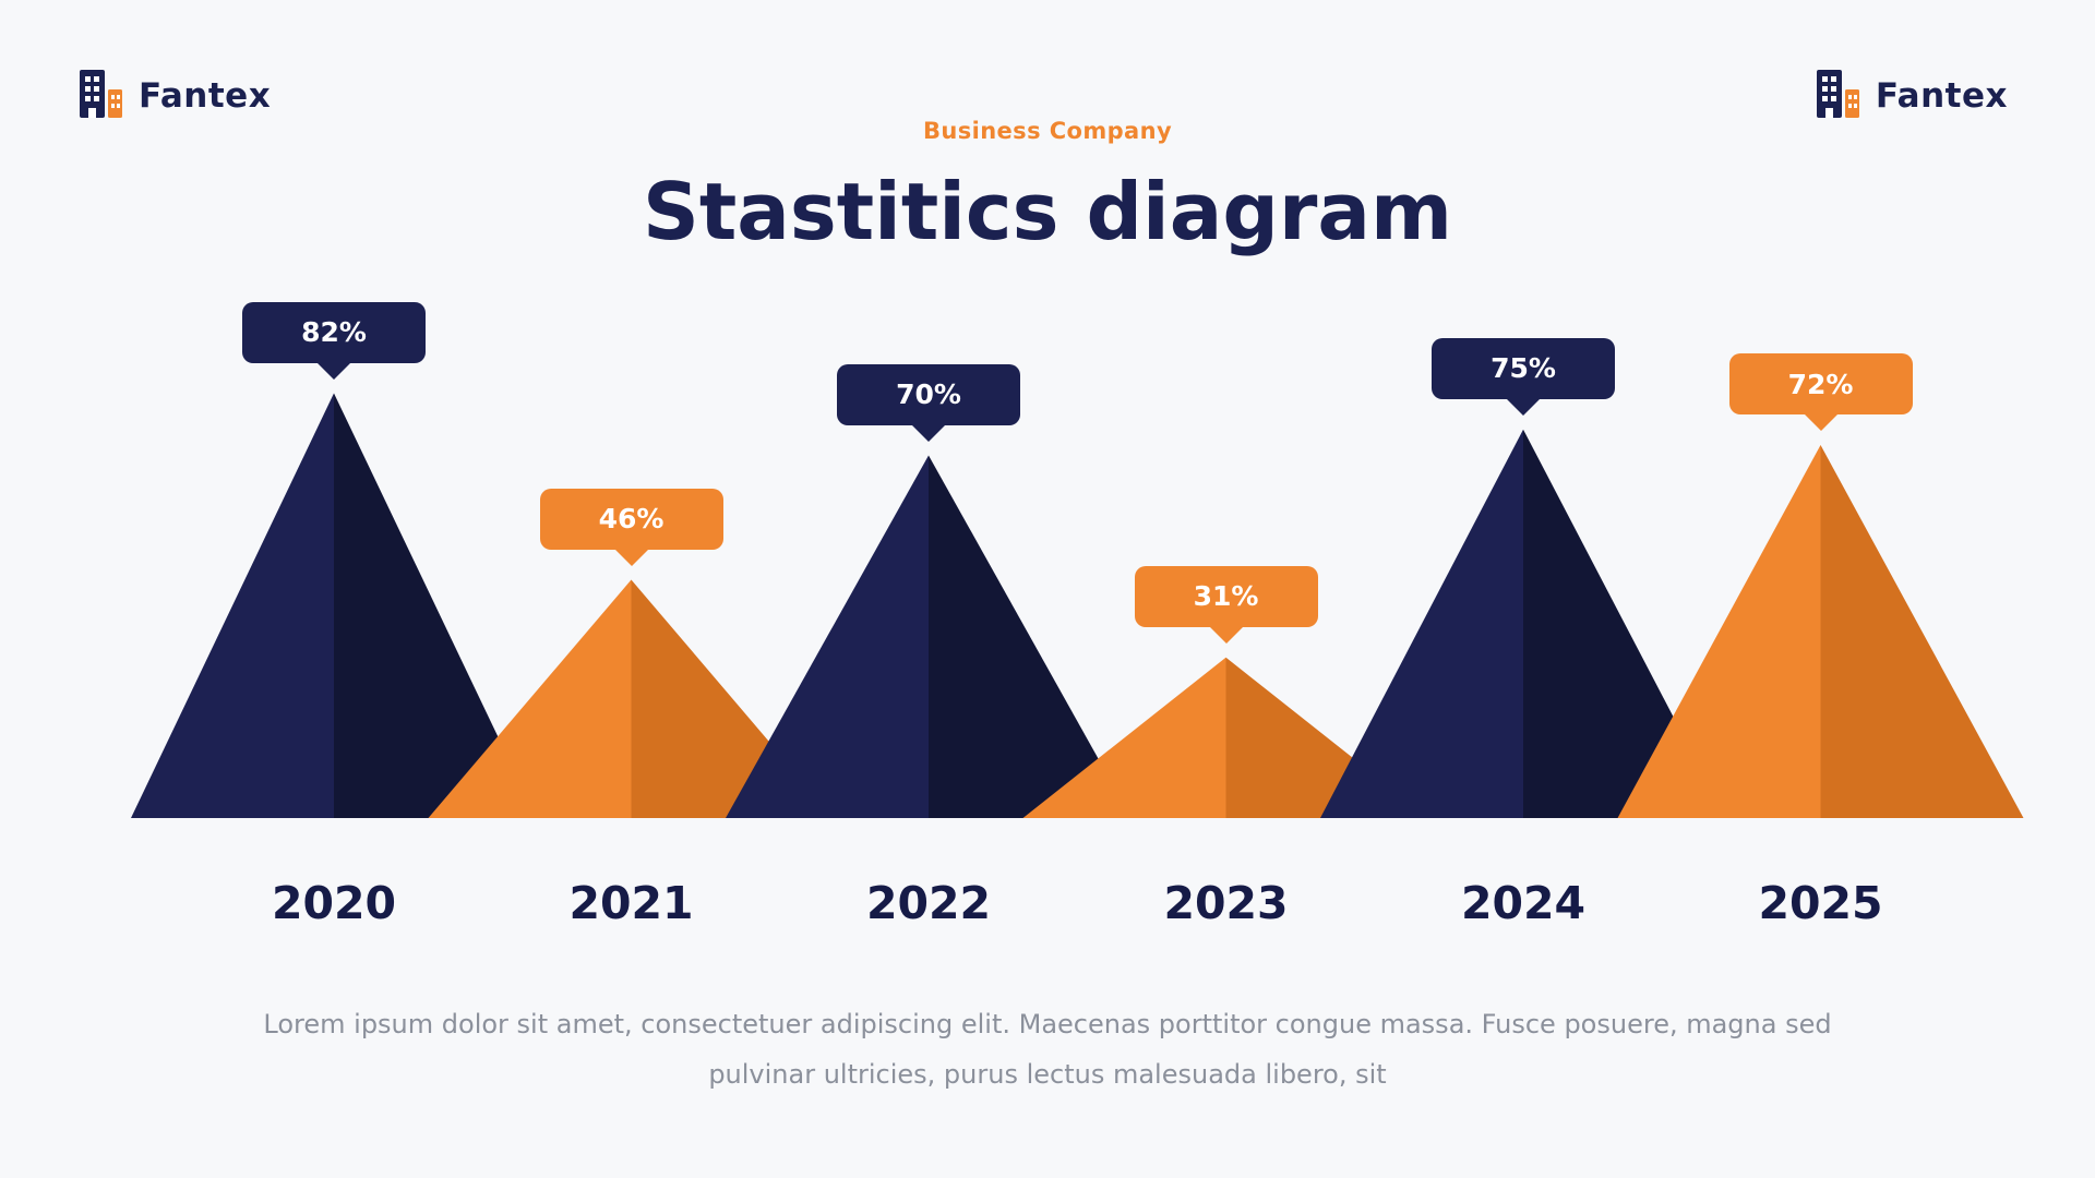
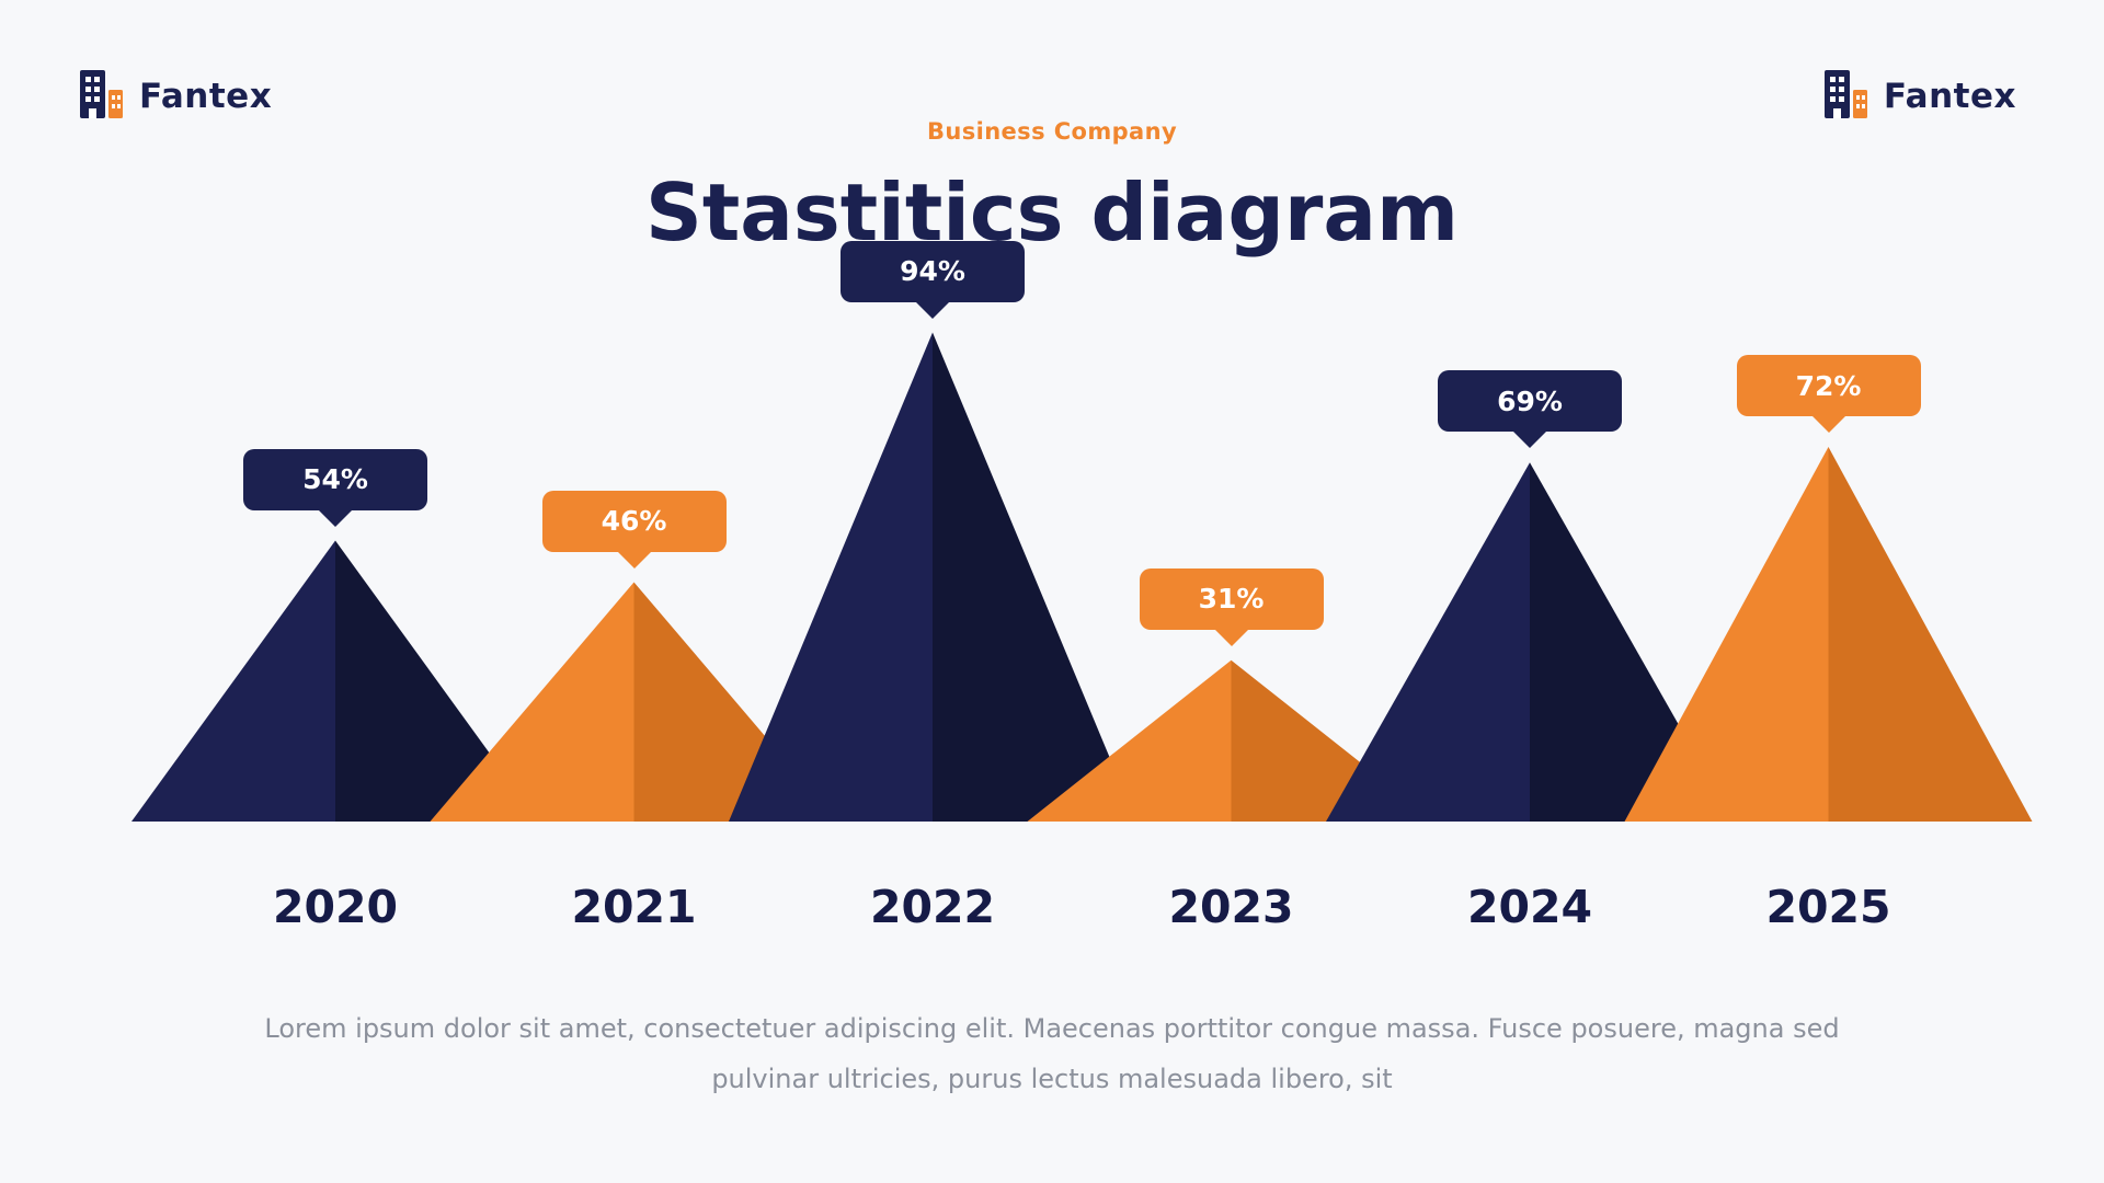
2020: 82% -> 54%
2022: 70% -> 94%
2024: 75% -> 69%
